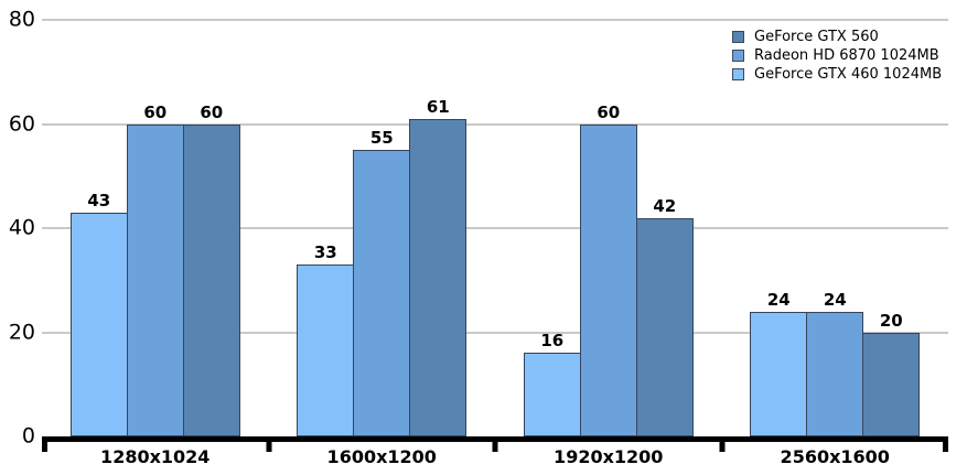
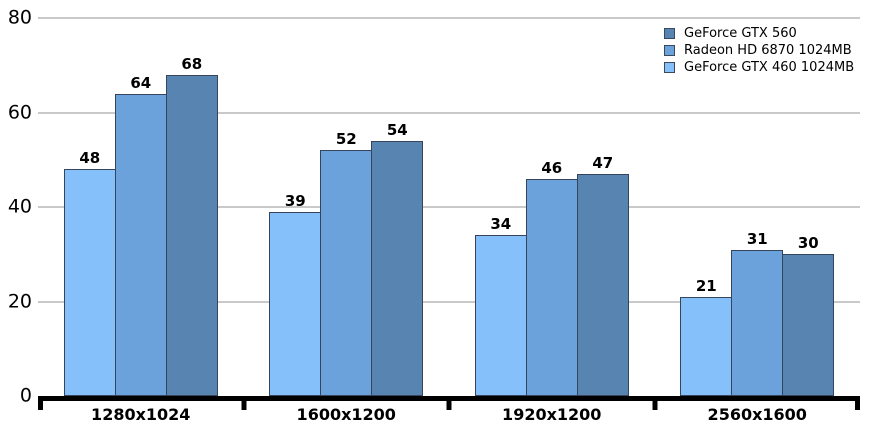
GeForce GTX 560/1280x1024: 60 -> 68
Radeon HD 6870 1024MB/1280x1024: 60 -> 64
GeForce GTX 460 1024MB/1280x1024: 43 -> 48
GeForce GTX 560/1600x1200: 61 -> 54
Radeon HD 6870 1024MB/1600x1200: 55 -> 52
GeForce GTX 460 1024MB/1600x1200: 33 -> 39
GeForce GTX 560/1920x1200: 42 -> 47
Radeon HD 6870 1024MB/1920x1200: 60 -> 46
GeForce GTX 460 1024MB/1920x1200: 16 -> 34
GeForce GTX 560/2560x1600: 20 -> 30
Radeon HD 6870 1024MB/2560x1600: 24 -> 31
GeForce GTX 460 1024MB/2560x1600: 24 -> 21
